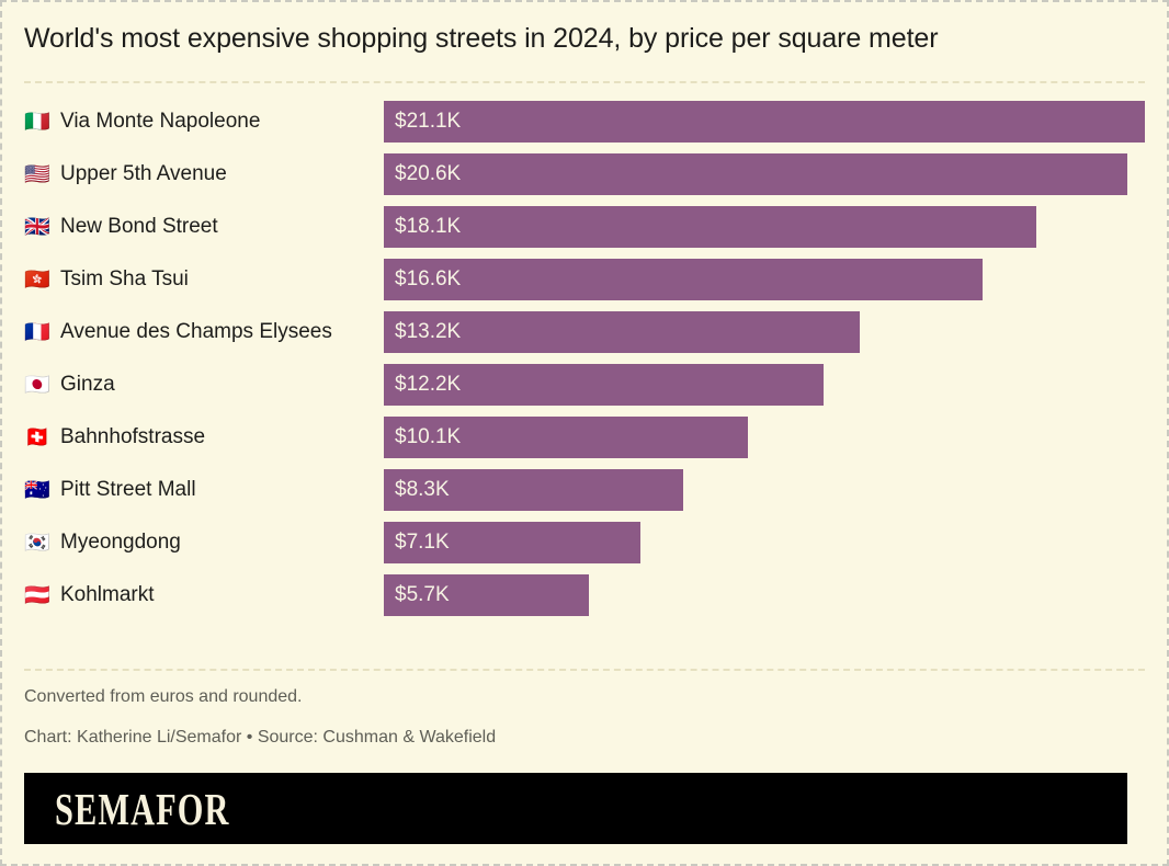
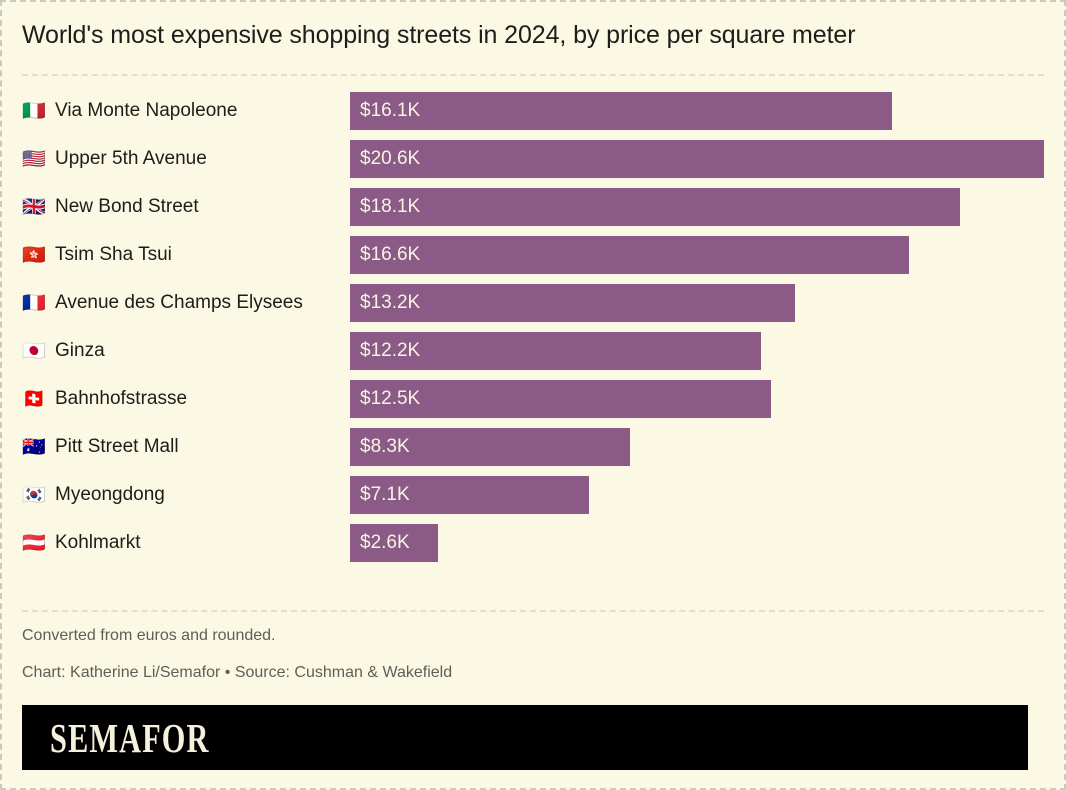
Via Monte Napoleone: $21.1K -> $16.1K
Bahnhofstrasse: $10.1K -> $12.5K
Kohlmarkt: $5.7K -> $2.6K
